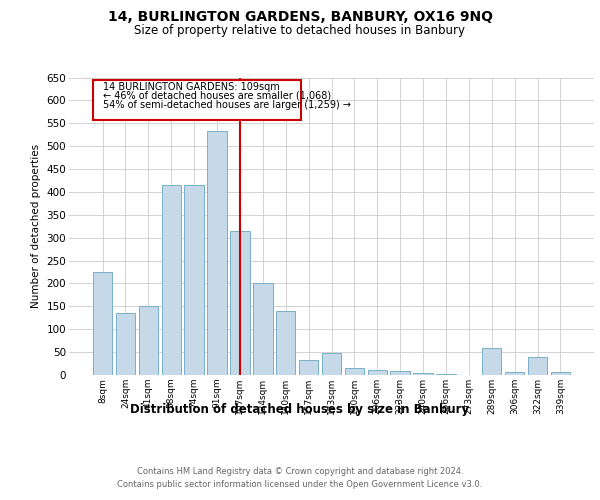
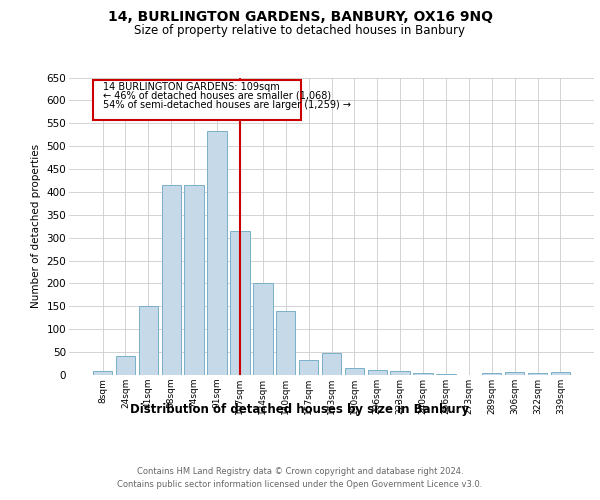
8sqm: 225 -> 8
24sqm: 135 -> 42
289sqm: 60 -> 5
322sqm: 40 -> 5
